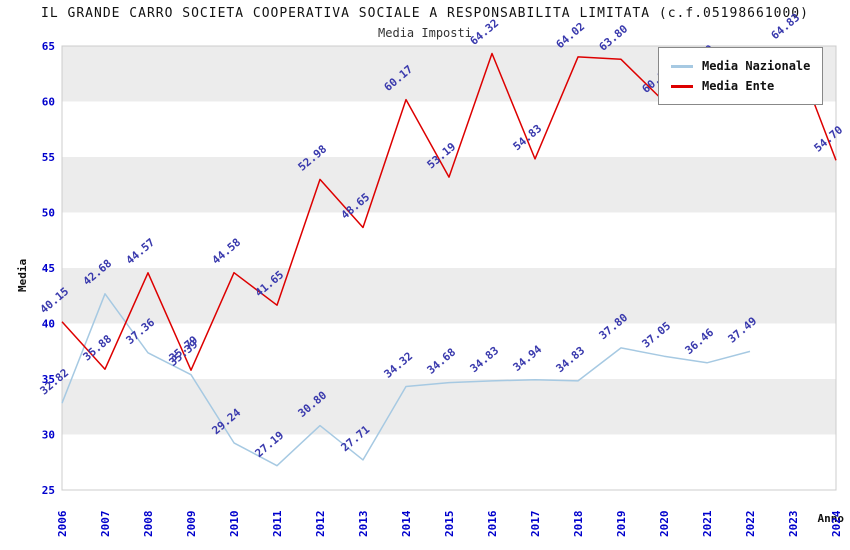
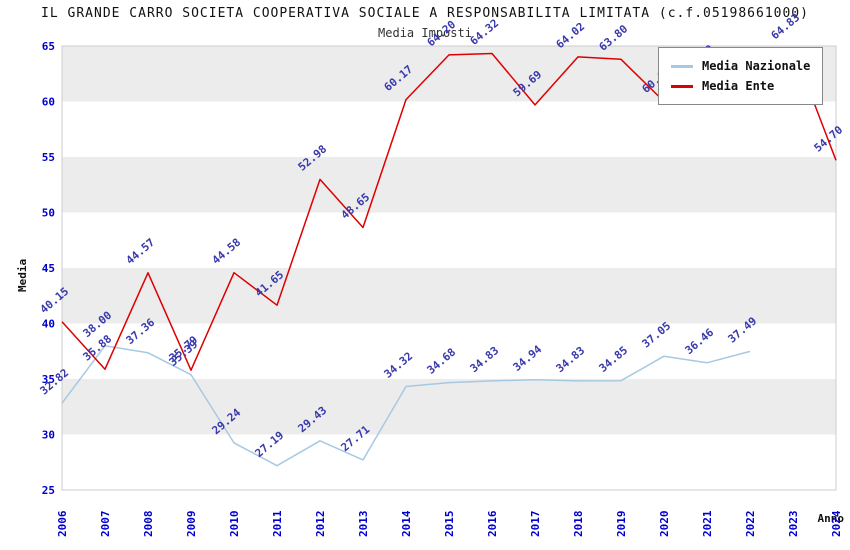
Media Nazionale/2007: 42.68 -> 38.00
Media Nazionale/2012: 30.80 -> 29.43
Media Ente/2015: 53.19 -> 64.20
Media Ente/2017: 54.83 -> 59.69
Media Nazionale/2019: 37.80 -> 34.85
